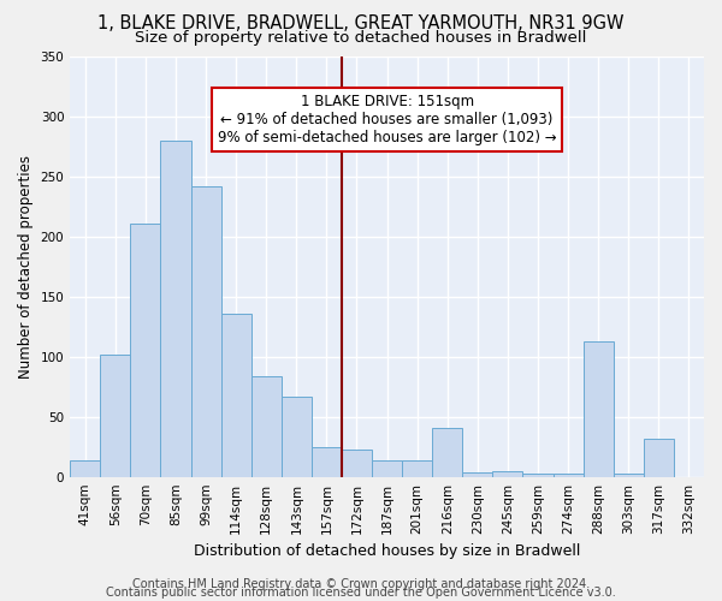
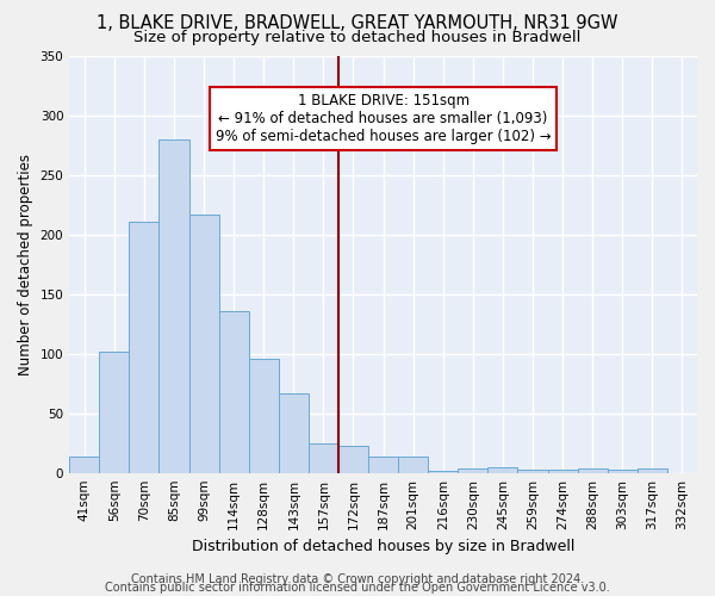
99sqm: 242 -> 217
128sqm: 84 -> 96
216sqm: 41 -> 2
288sqm: 113 -> 4
317sqm: 32 -> 4
